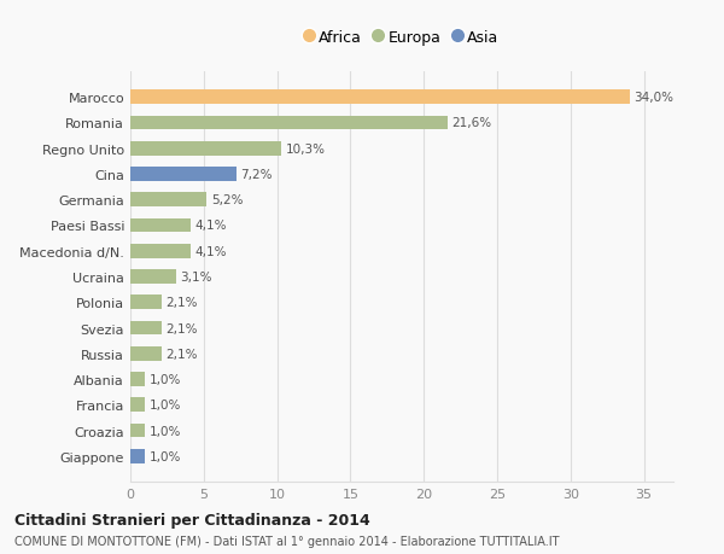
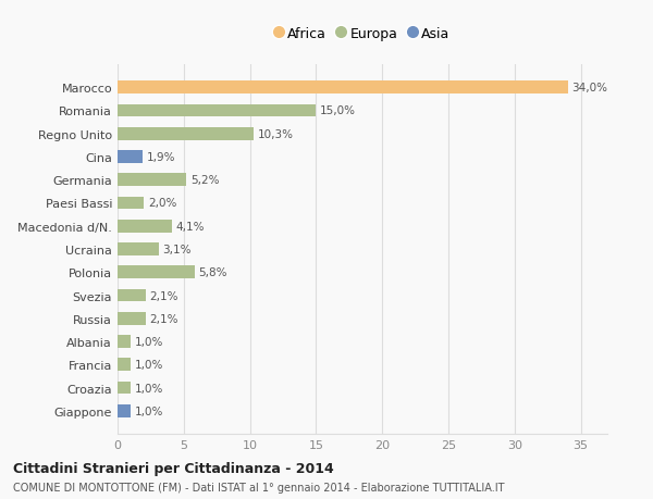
Romania: 21,6% -> 15,0%
Cina: 7,2% -> 1,9%
Paesi Bassi: 4,1% -> 2,0%
Polonia: 2,1% -> 5,8%
